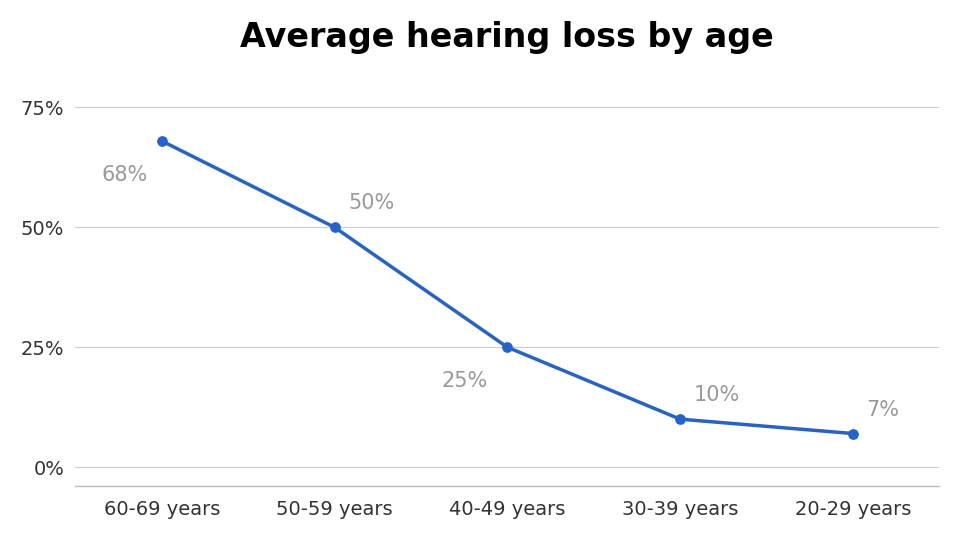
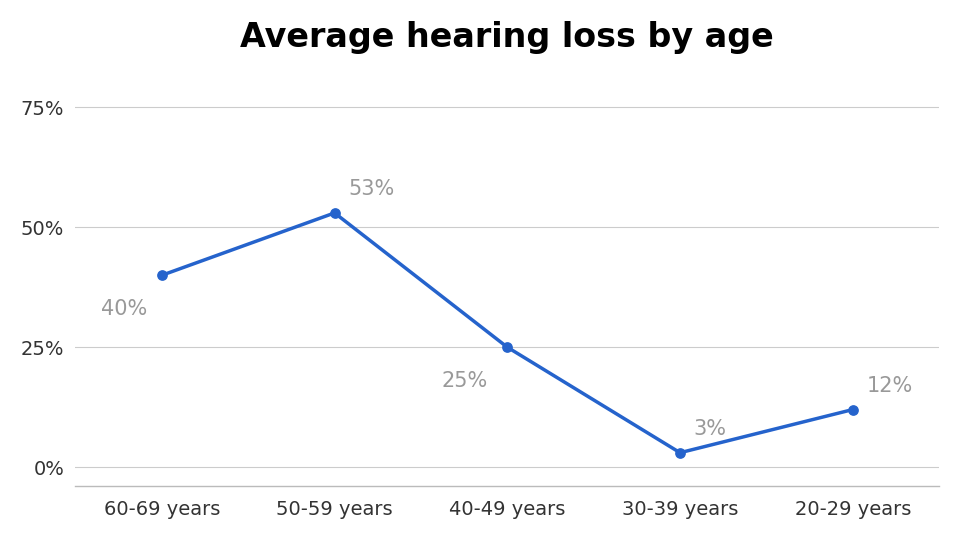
60-69 years: 68% -> 40%
50-59 years: 50% -> 53%
30-39 years: 10% -> 3%
20-29 years: 7% -> 12%
